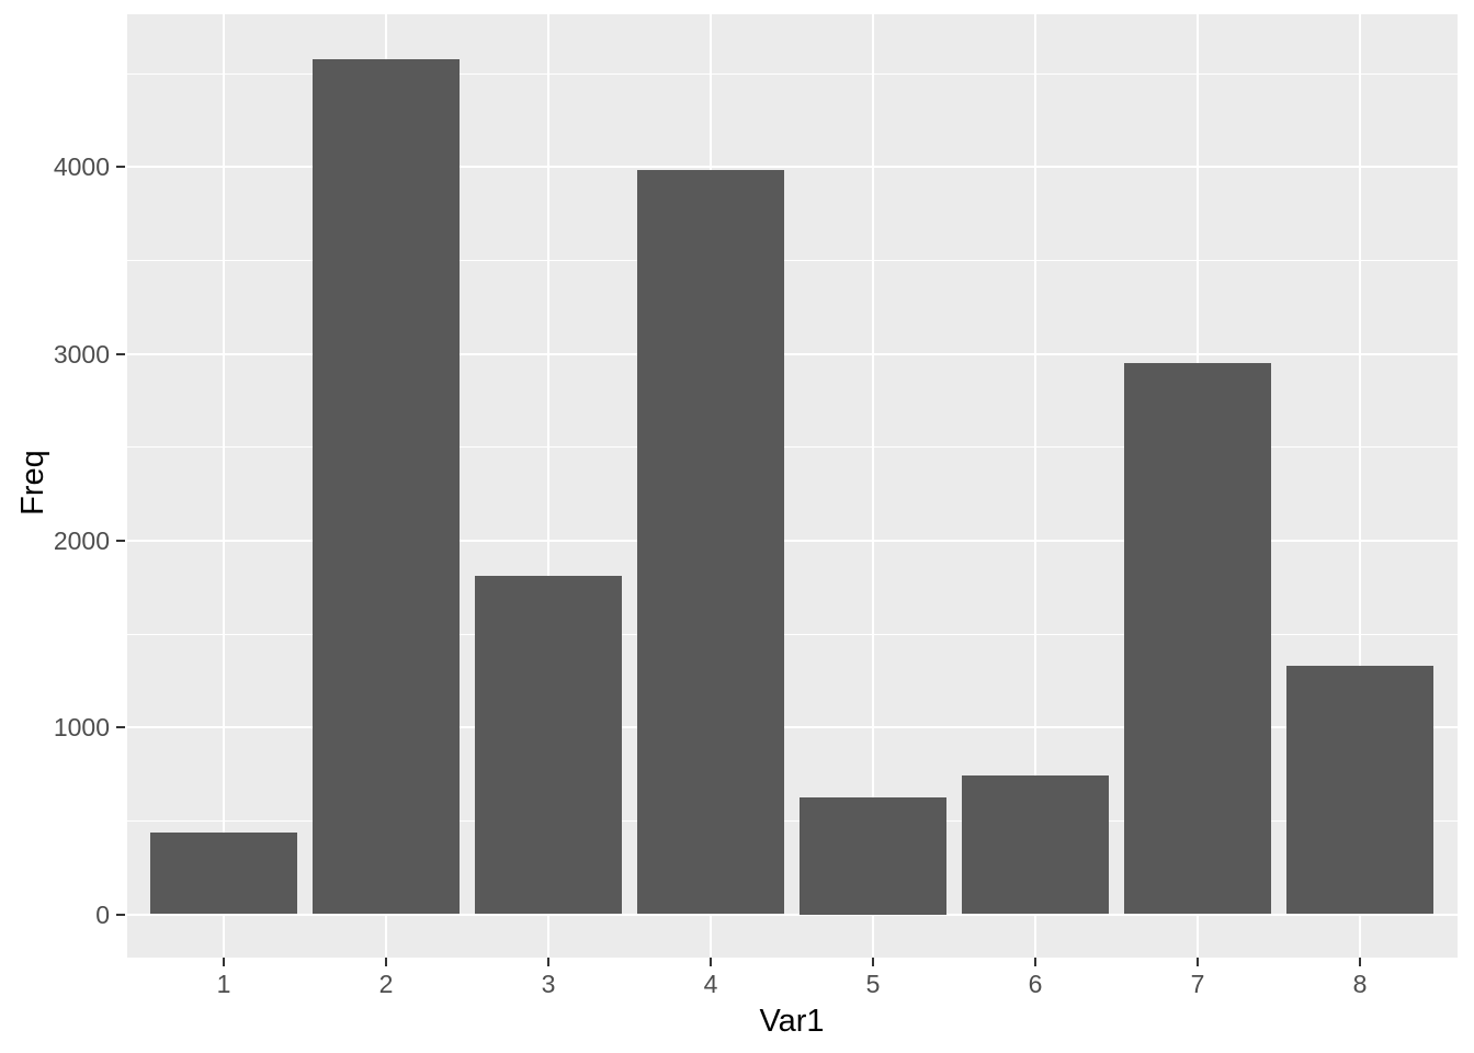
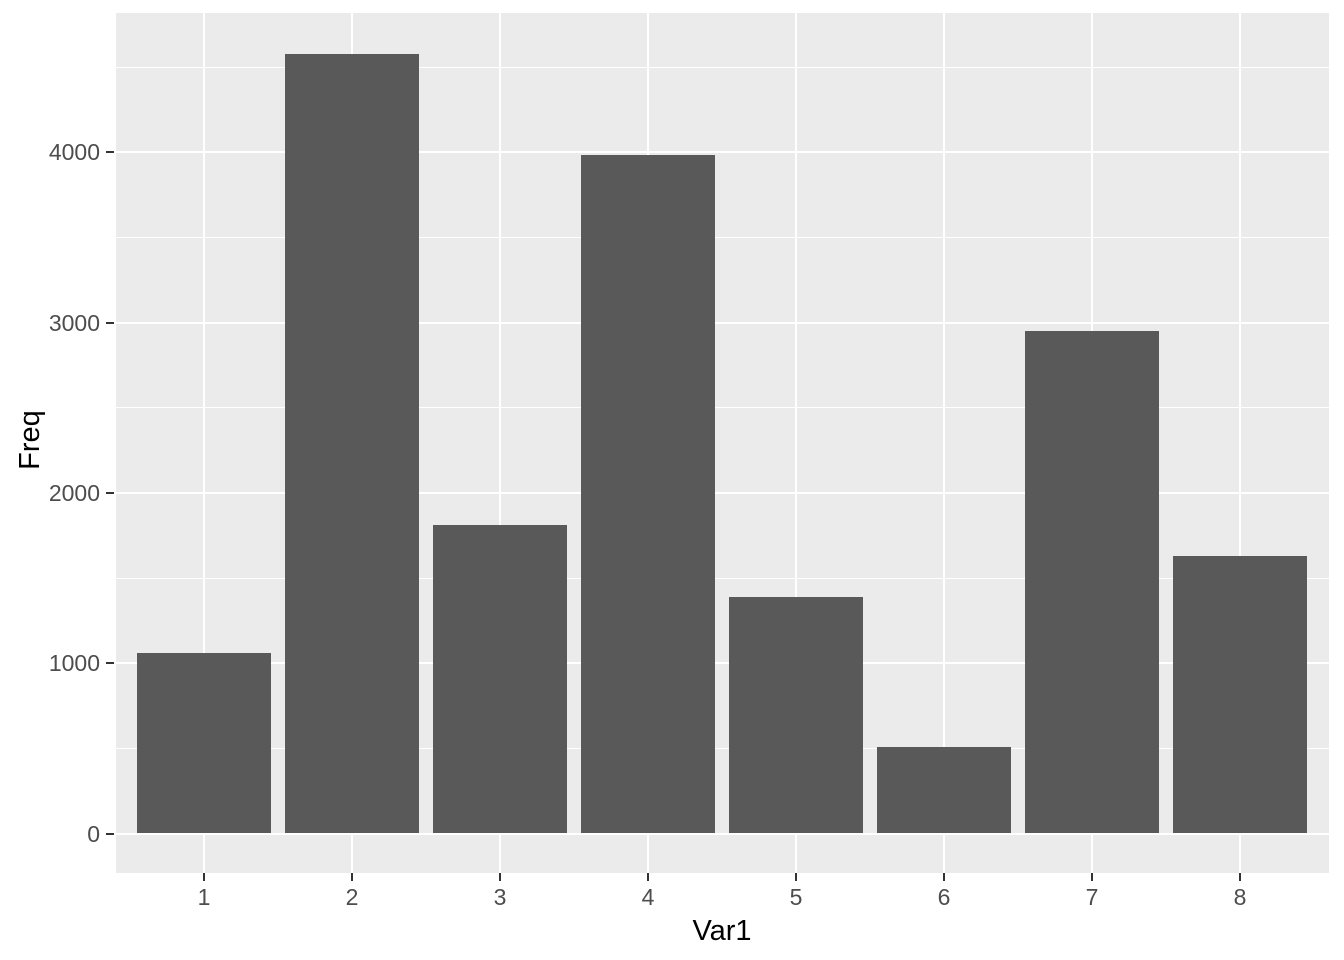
1: 440 -> 1060
5: 620 -> 1390
6: 740 -> 510
8: 1330 -> 1630
